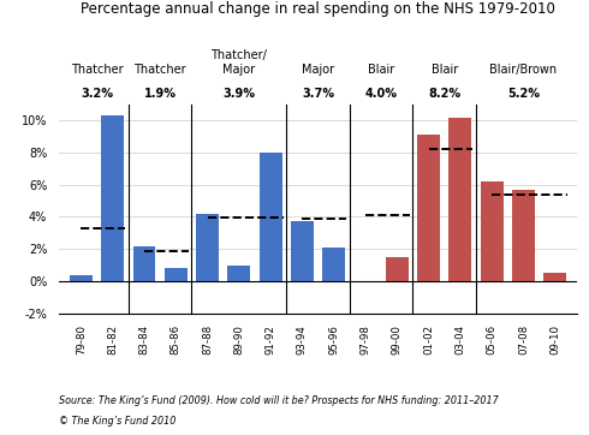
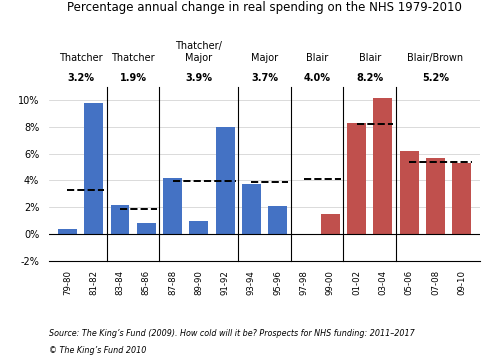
81-82: 10.3% -> 9.8%
01-02: 9.1% -> 8.3%
09-10: 0.5% -> 5.3%
